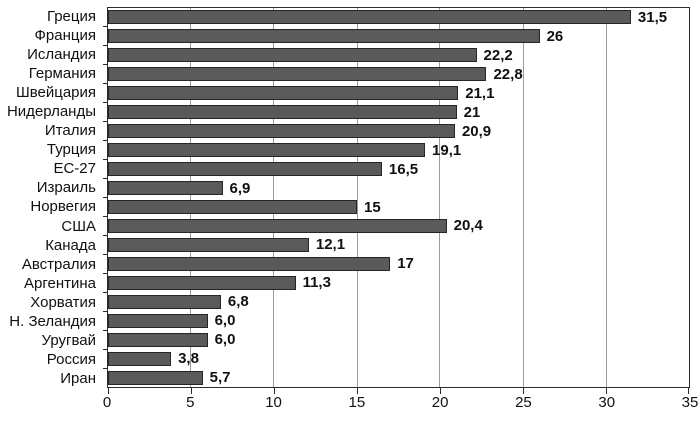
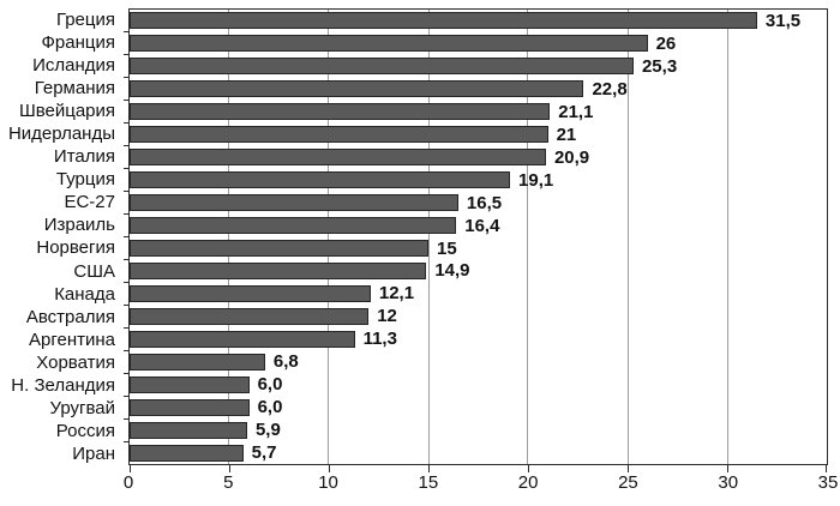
Исландия: 22,2 -> 25,3
Израиль: 6,9 -> 16,4
США: 20,4 -> 14,9
Австралия: 17 -> 12
Россия: 3,8 -> 5,9
